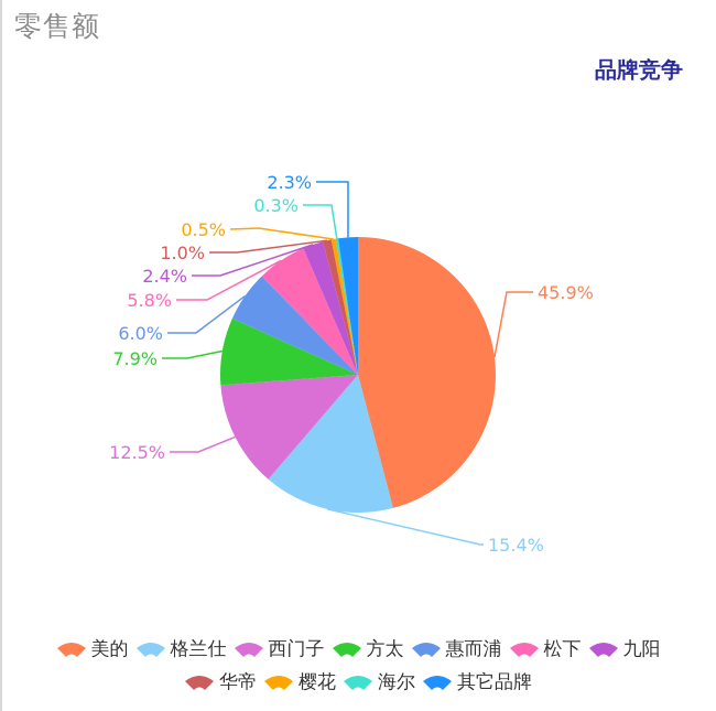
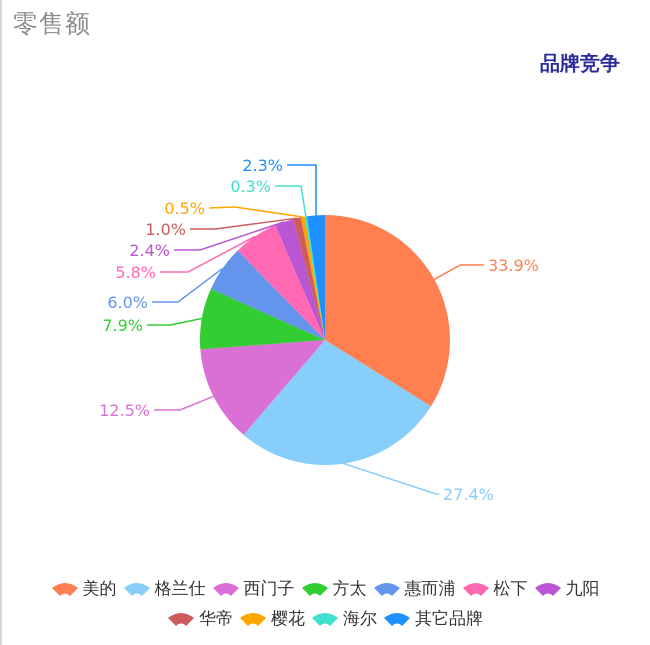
美的: 45.9% -> 33.9%
格兰仕: 15.4% -> 27.4%
